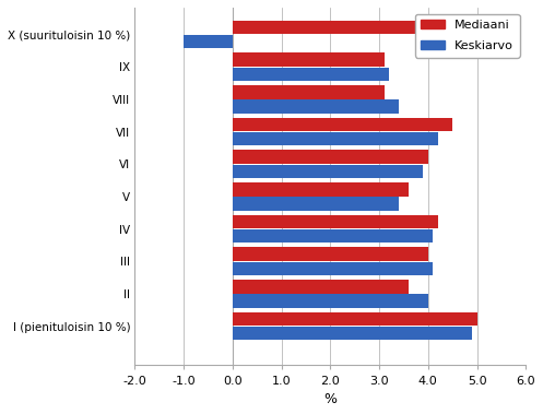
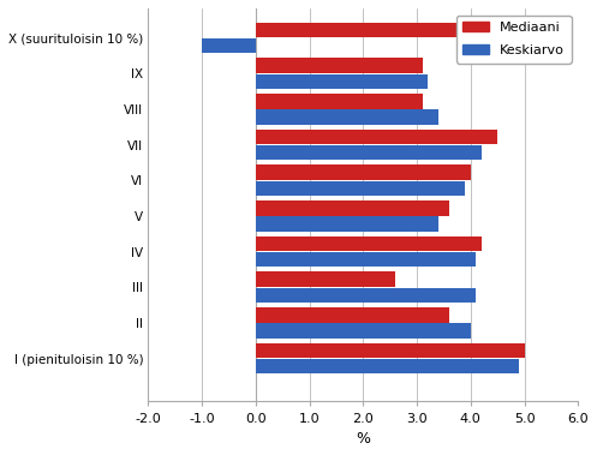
Mediaani/III: 4.0 -> 2.6
